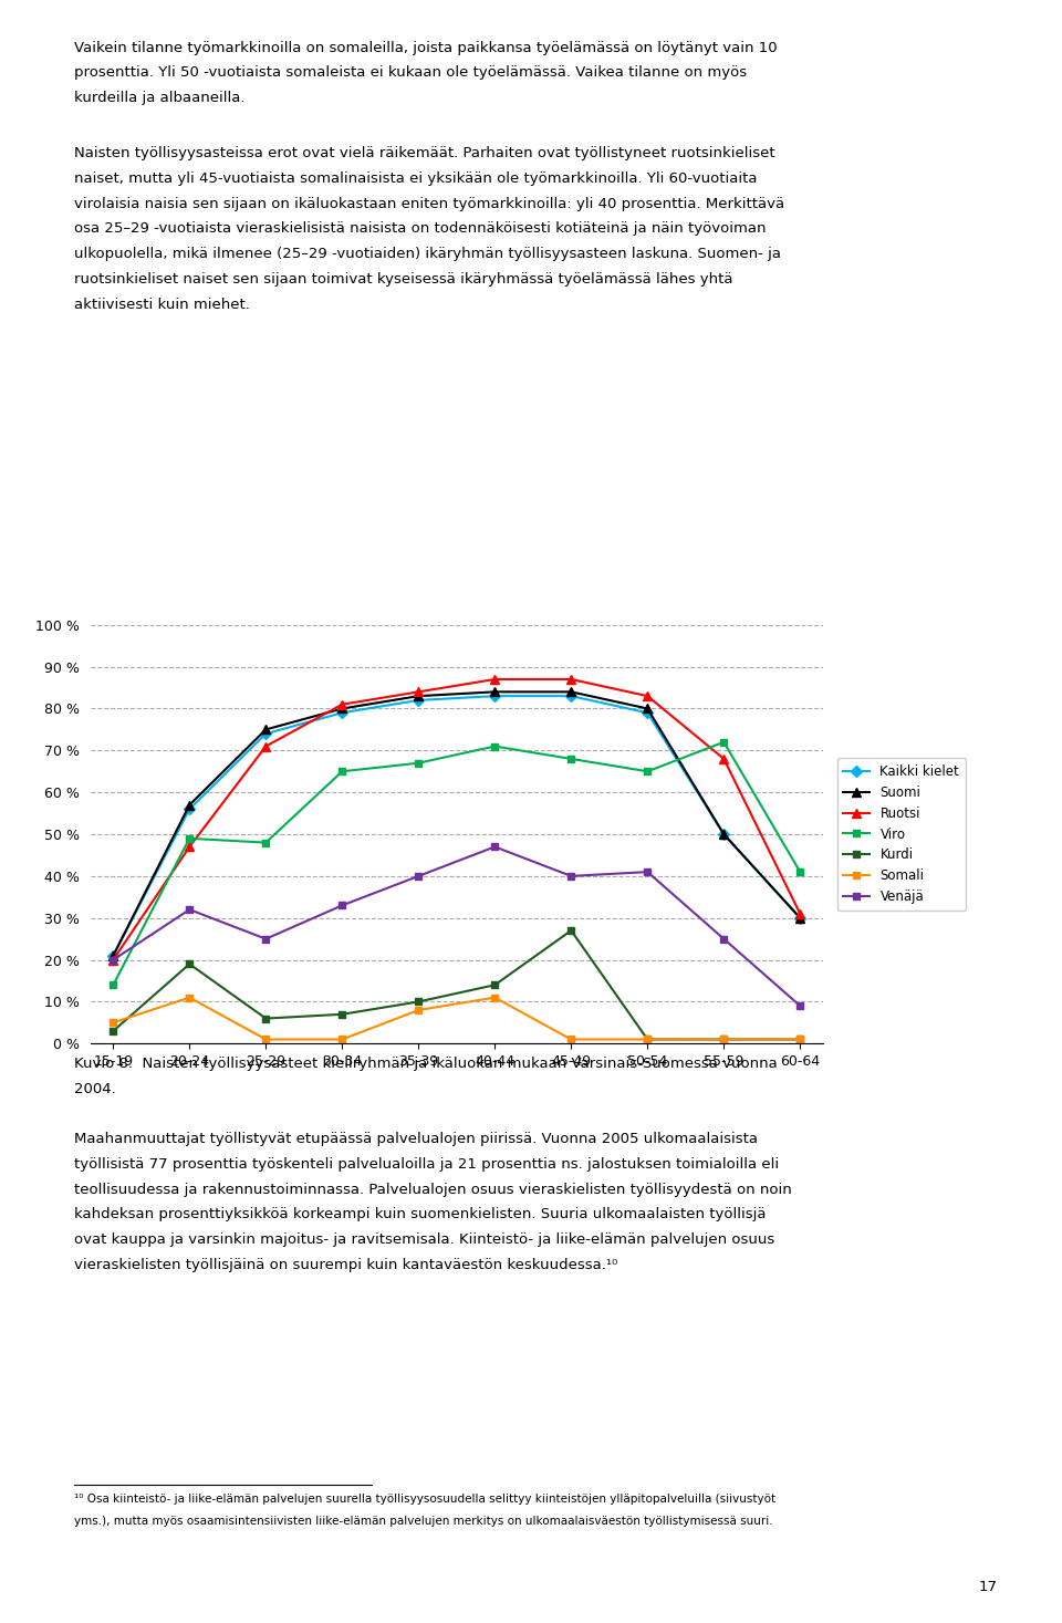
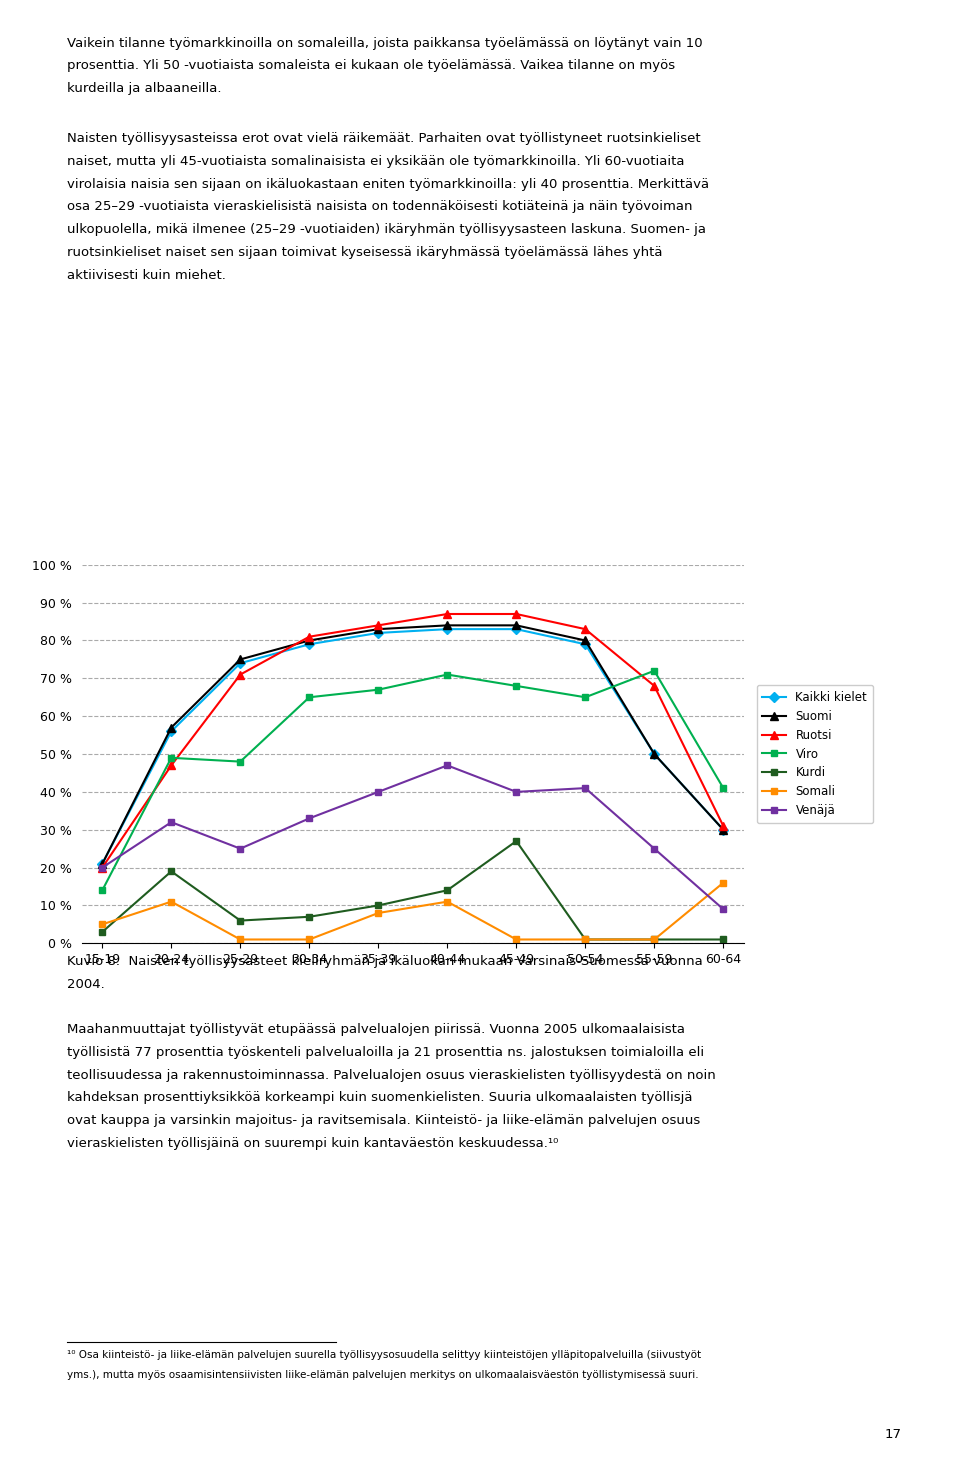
Somali/60-64: 1 % -> 16 %
